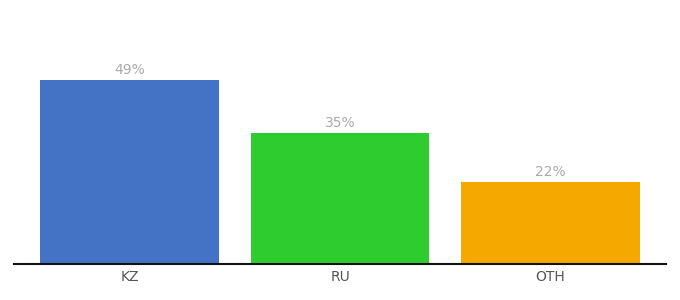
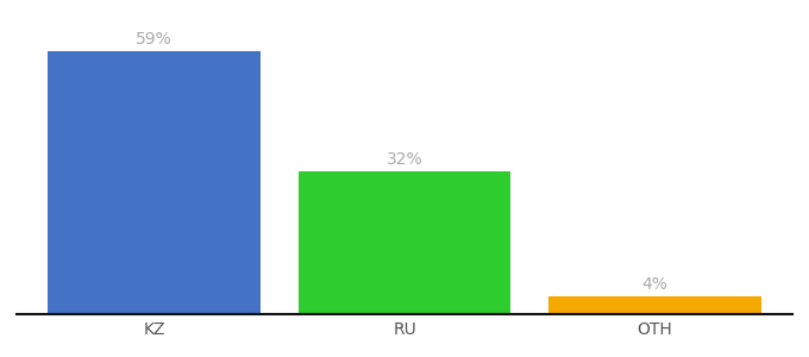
KZ: 49% -> 59%
RU: 35% -> 32%
OTH: 22% -> 4%
